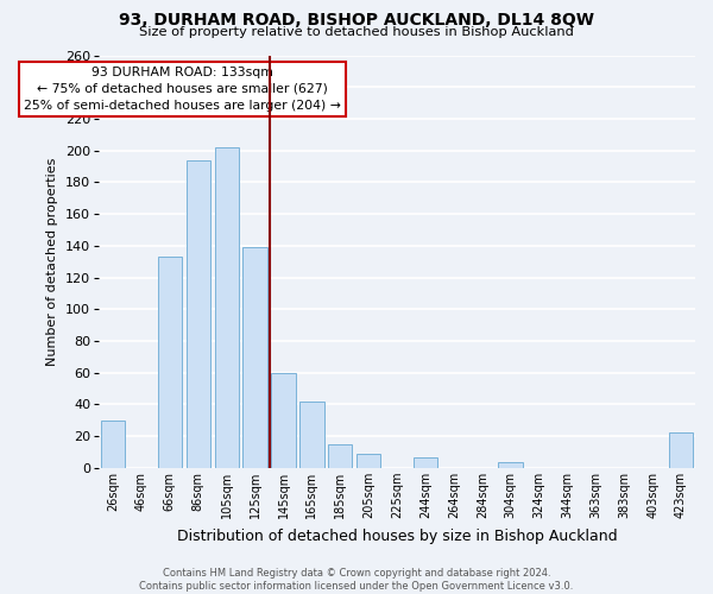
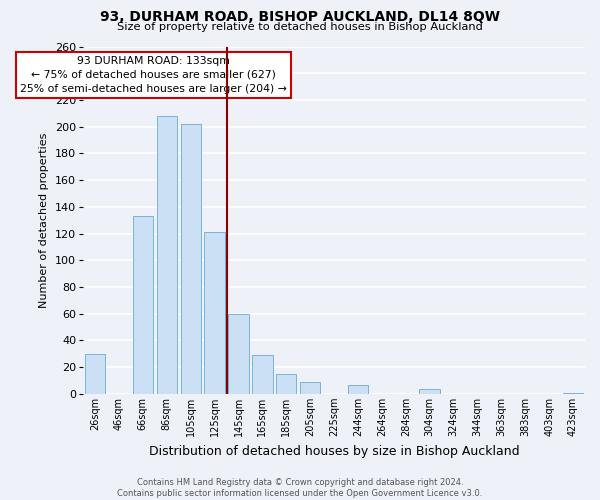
86sqm: 194 -> 208
125sqm: 139 -> 121
165sqm: 42 -> 29
423sqm: 22 -> 1
